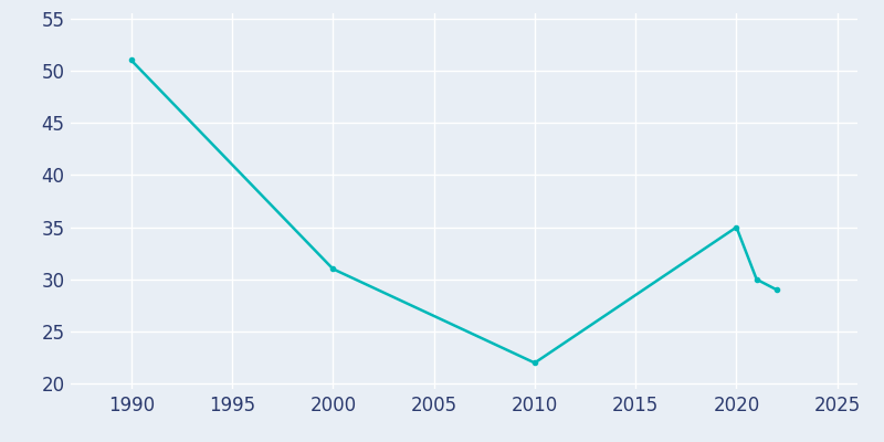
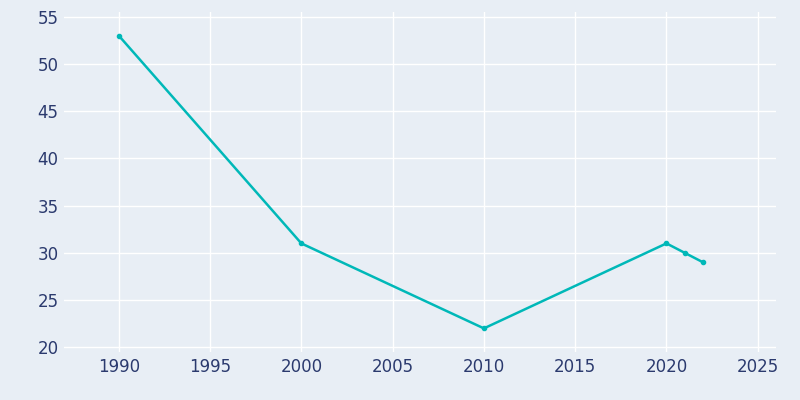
1990: 51 -> 53
2020: 35 -> 31
